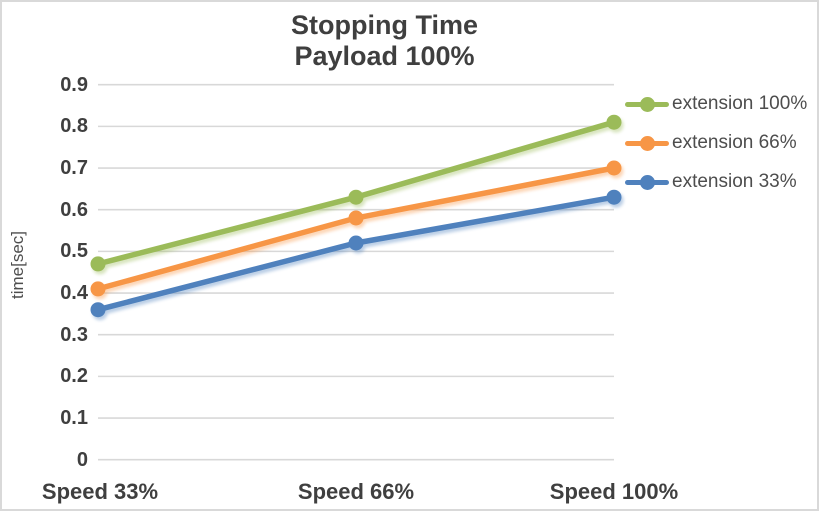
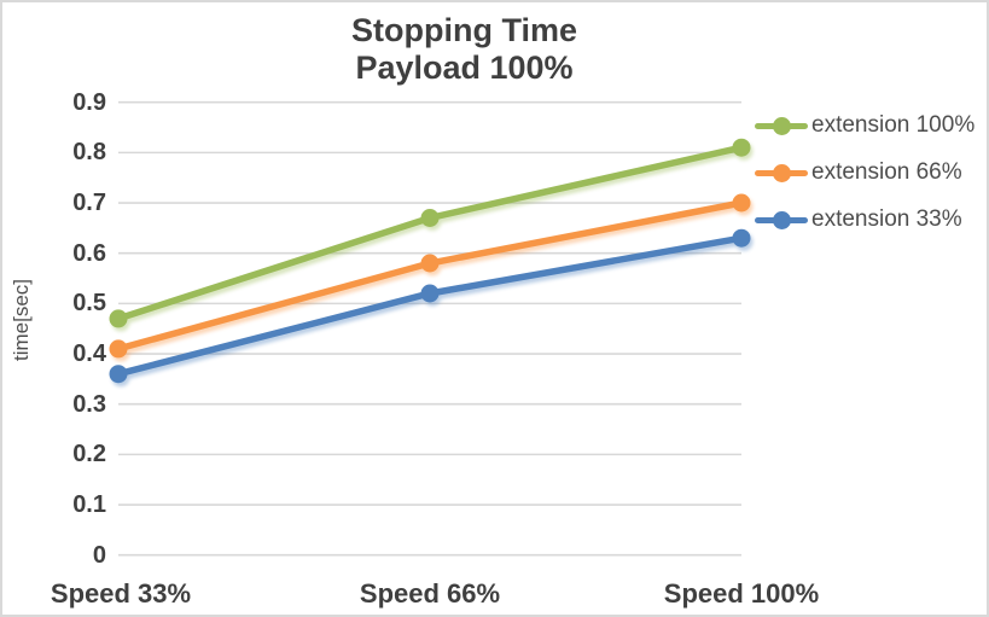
extension 100%/Speed 66%: 0.63 -> 0.67
